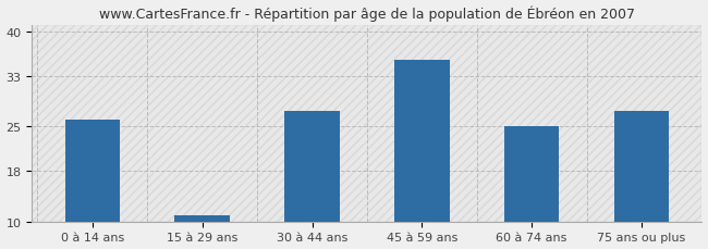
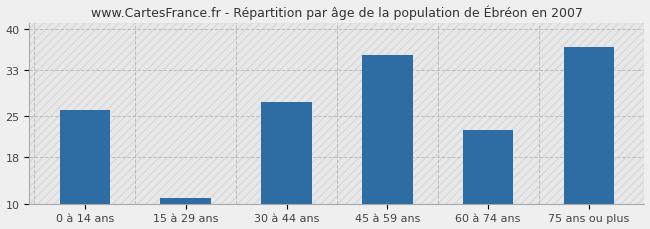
60 à 74 ans: 25.0 -> 22.6
75 ans ou plus: 27.5 -> 36.8
